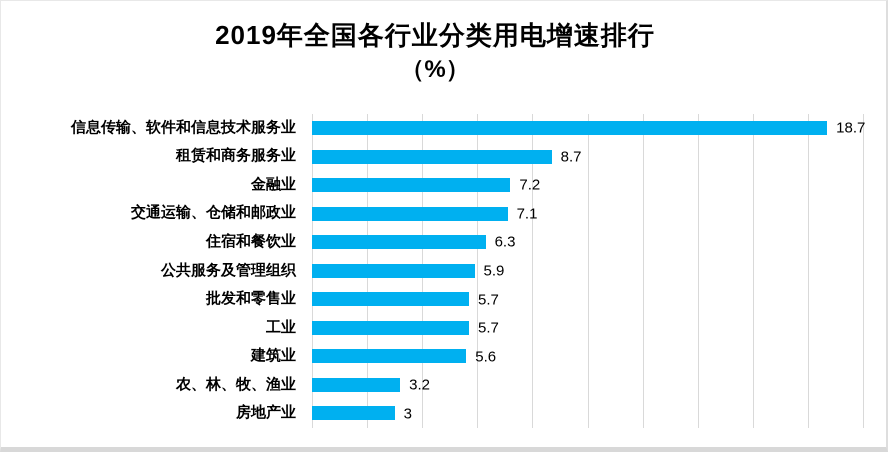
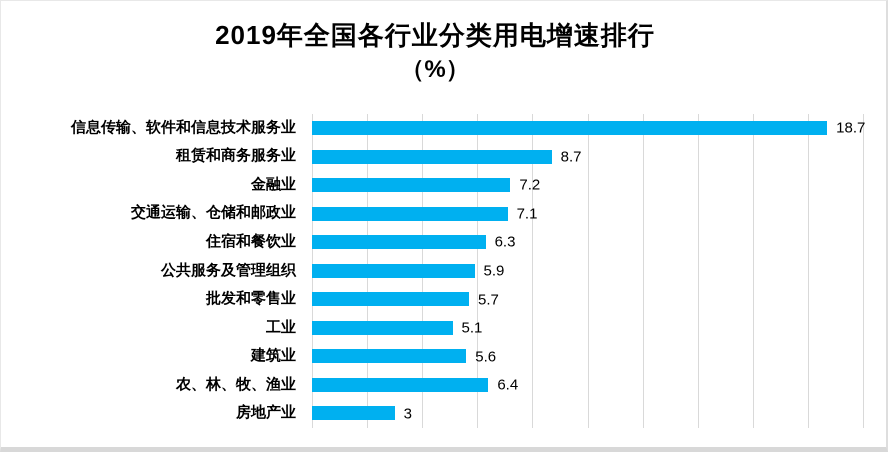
工业: 5.7 -> 5.1
农、林、牧、渔业: 3.2 -> 6.4
